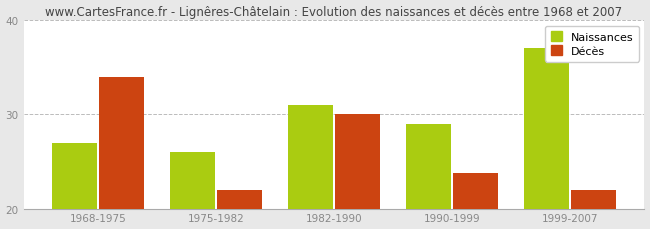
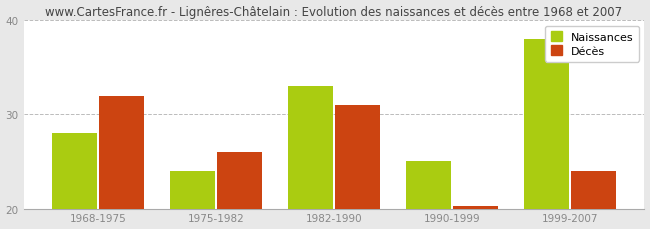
Naissances/1968-1975: 27 -> 28
Décès/1968-1975: 34.0 -> 32.0
Naissances/1975-1982: 26 -> 24
Décès/1975-1982: 22.0 -> 26.0
Naissances/1982-1990: 31 -> 33
Décès/1982-1990: 30.0 -> 31.0
Naissances/1990-1999: 29 -> 25
Décès/1990-1999: 23.8 -> 20.3
Naissances/1999-2007: 37 -> 38
Décès/1999-2007: 22.0 -> 24.0
